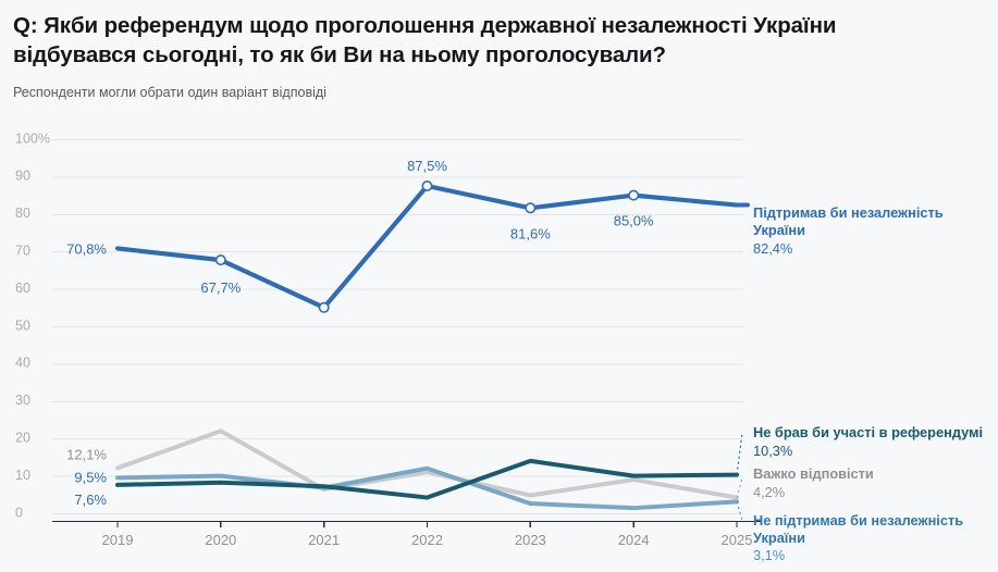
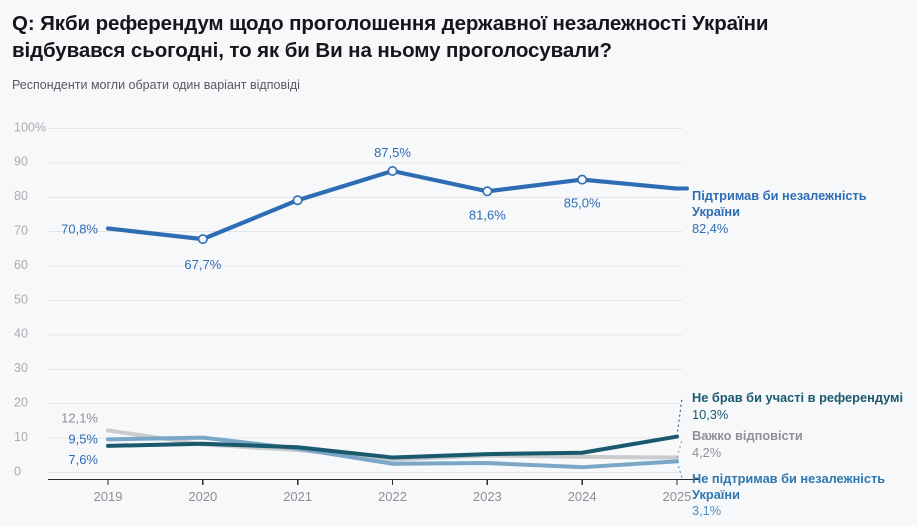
Важко відповісти/2020: 22% -> 8%
Підтримав би незалежність України/2021: 55% -> 79%
Важко відповісти/2022: 11% -> 4%
Не підтримав би незалежність України/2022: 12% -> 2%
Не брав би участі в референдумі/2023: 14% -> 5%
Не брав би участі в референдумі/2024: 10% -> 6%
Важко відповісти/2024: 9% -> 4%
